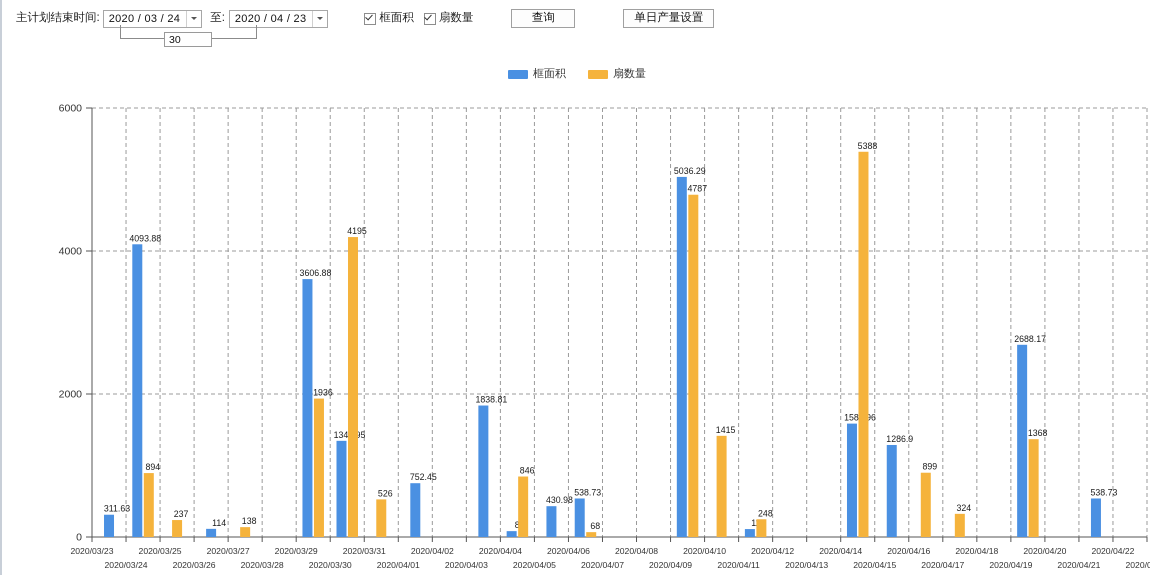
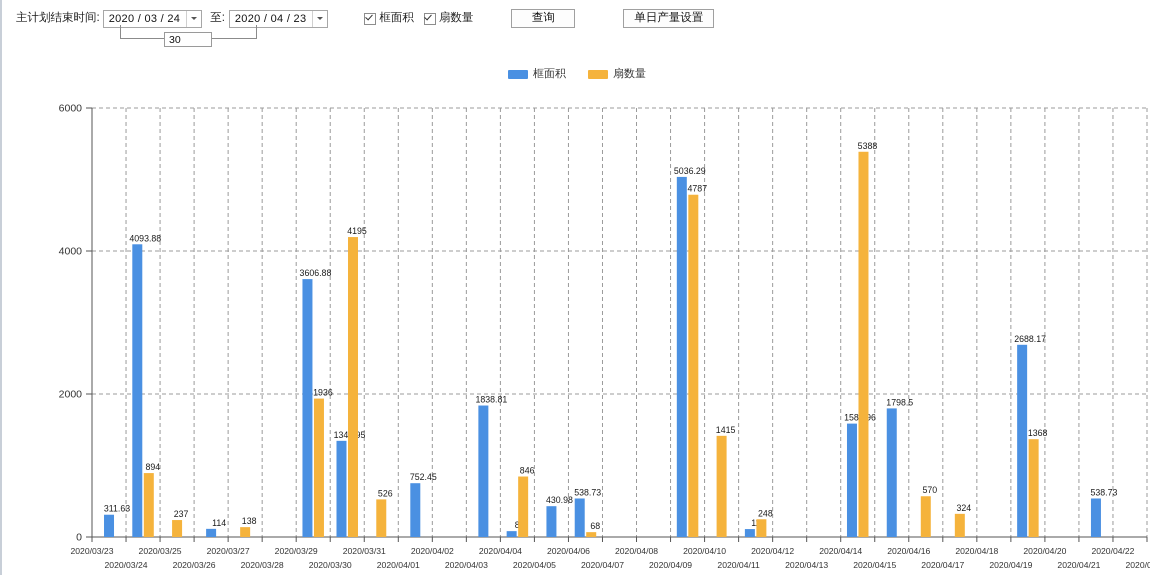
框面积/2020/04/15: 1286.9 -> 1798.5
扇数量/2020/04/16: 899 -> 570
